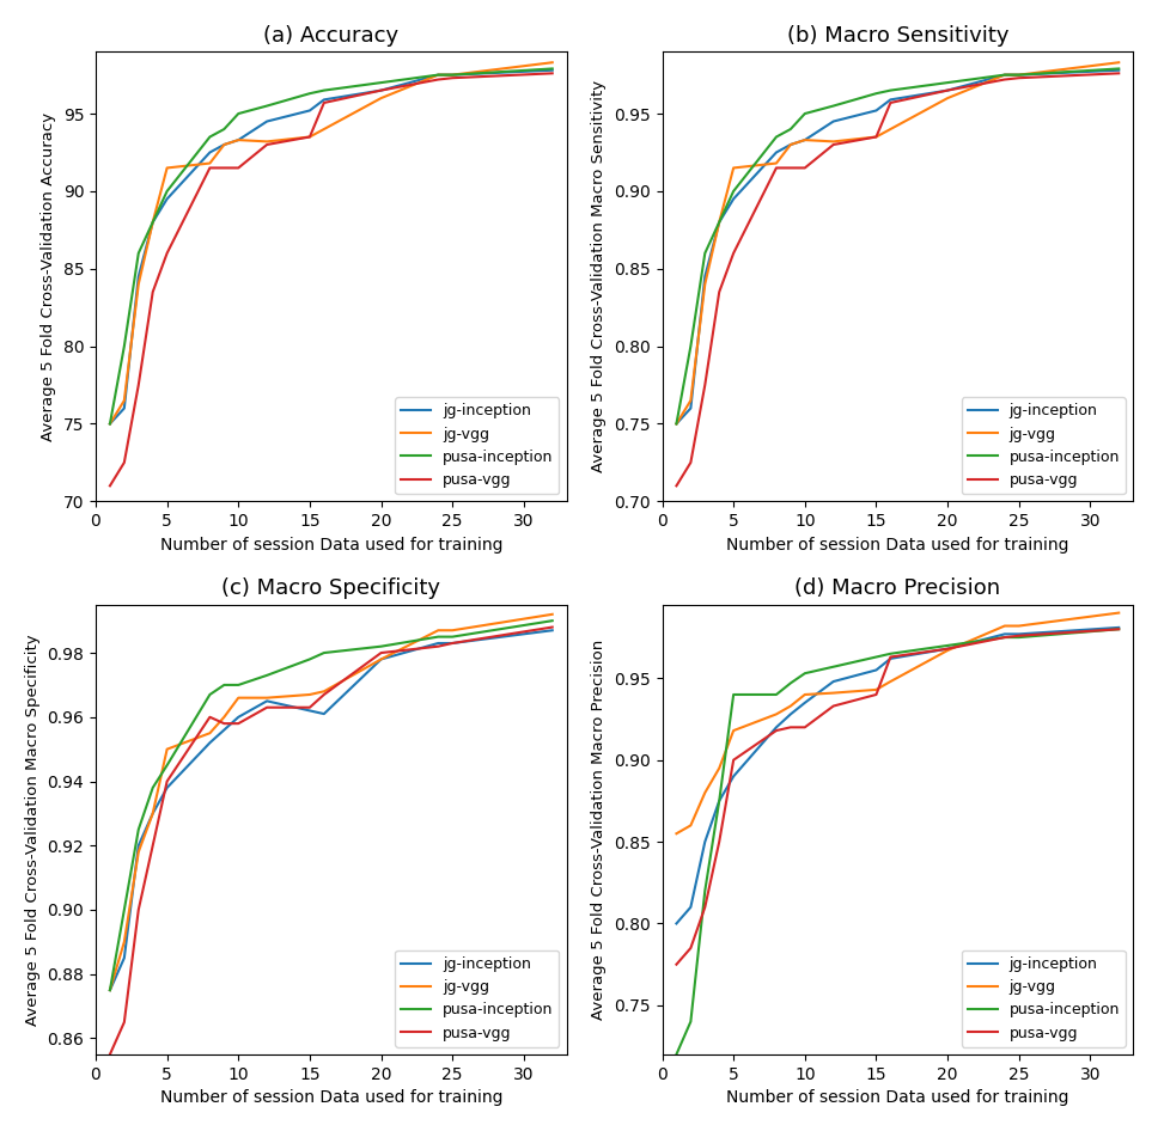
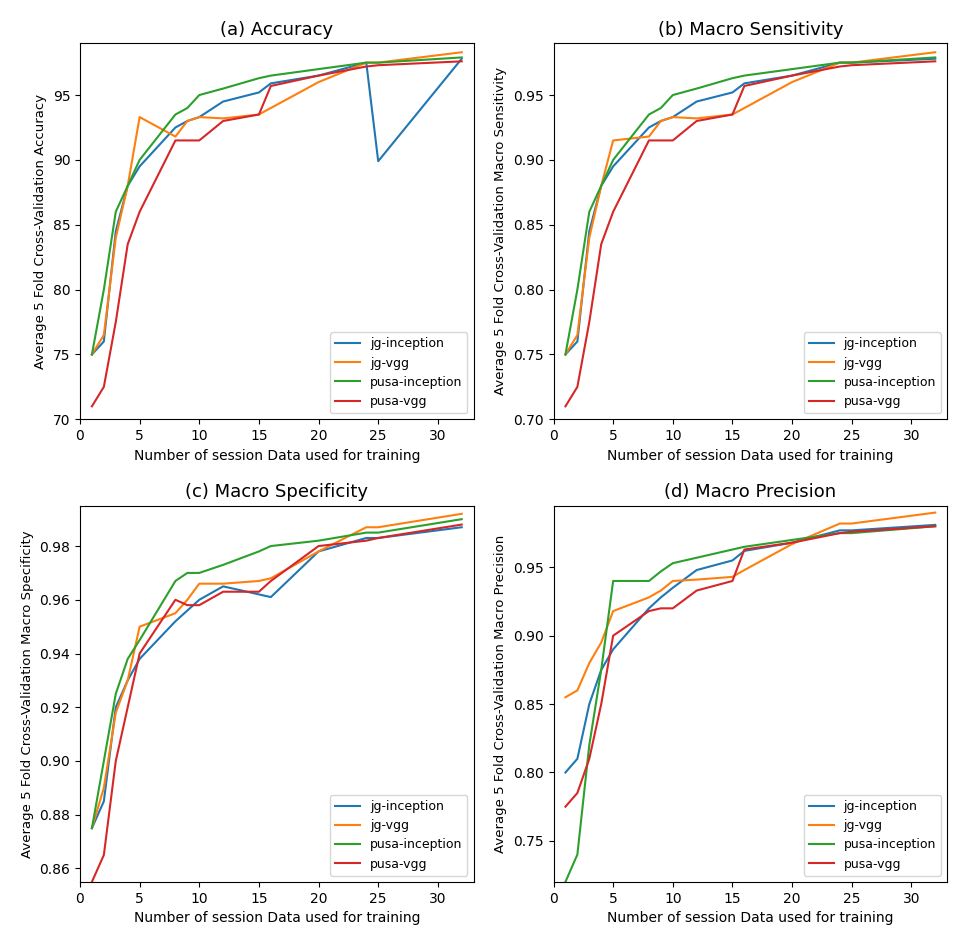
(a) Accuracy/jg-vgg/5: 91.5 -> 93.3
(a) Accuracy/jg-inception/25: 97.5 -> 89.9
